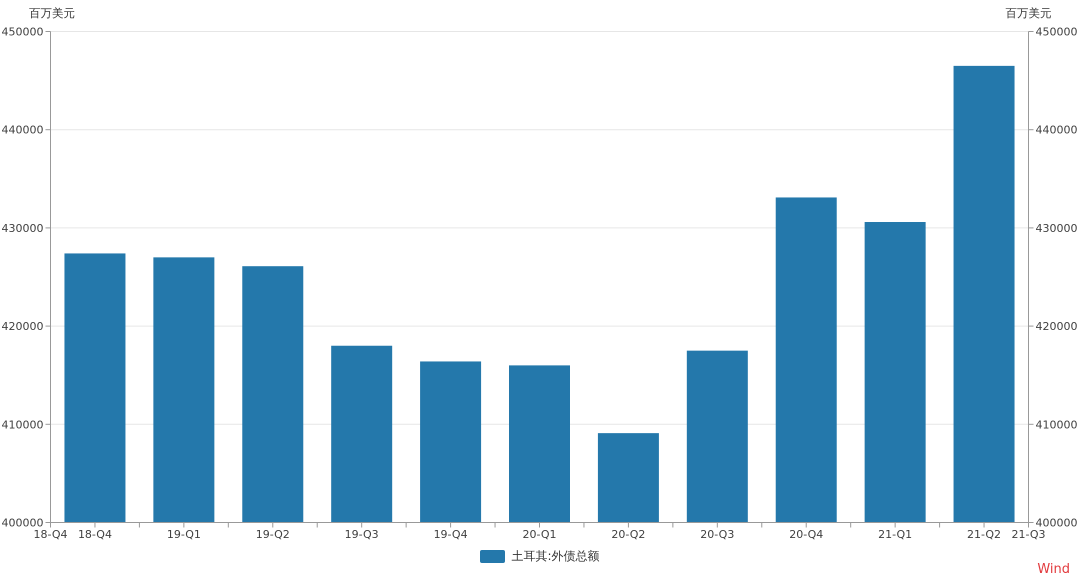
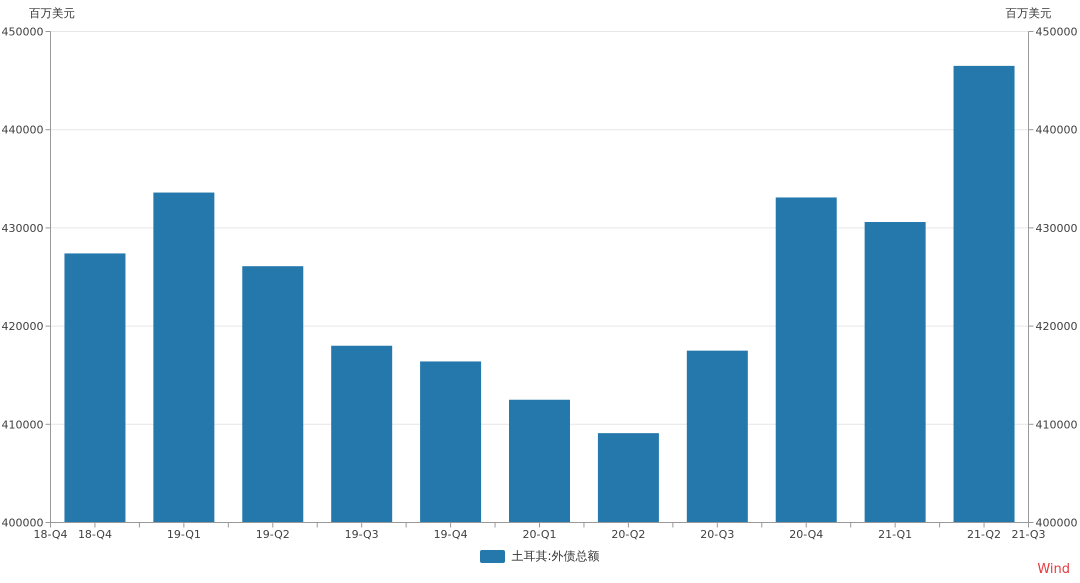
19-Q1: 427000 -> 434000
20-Q1: 416000 -> 412000
